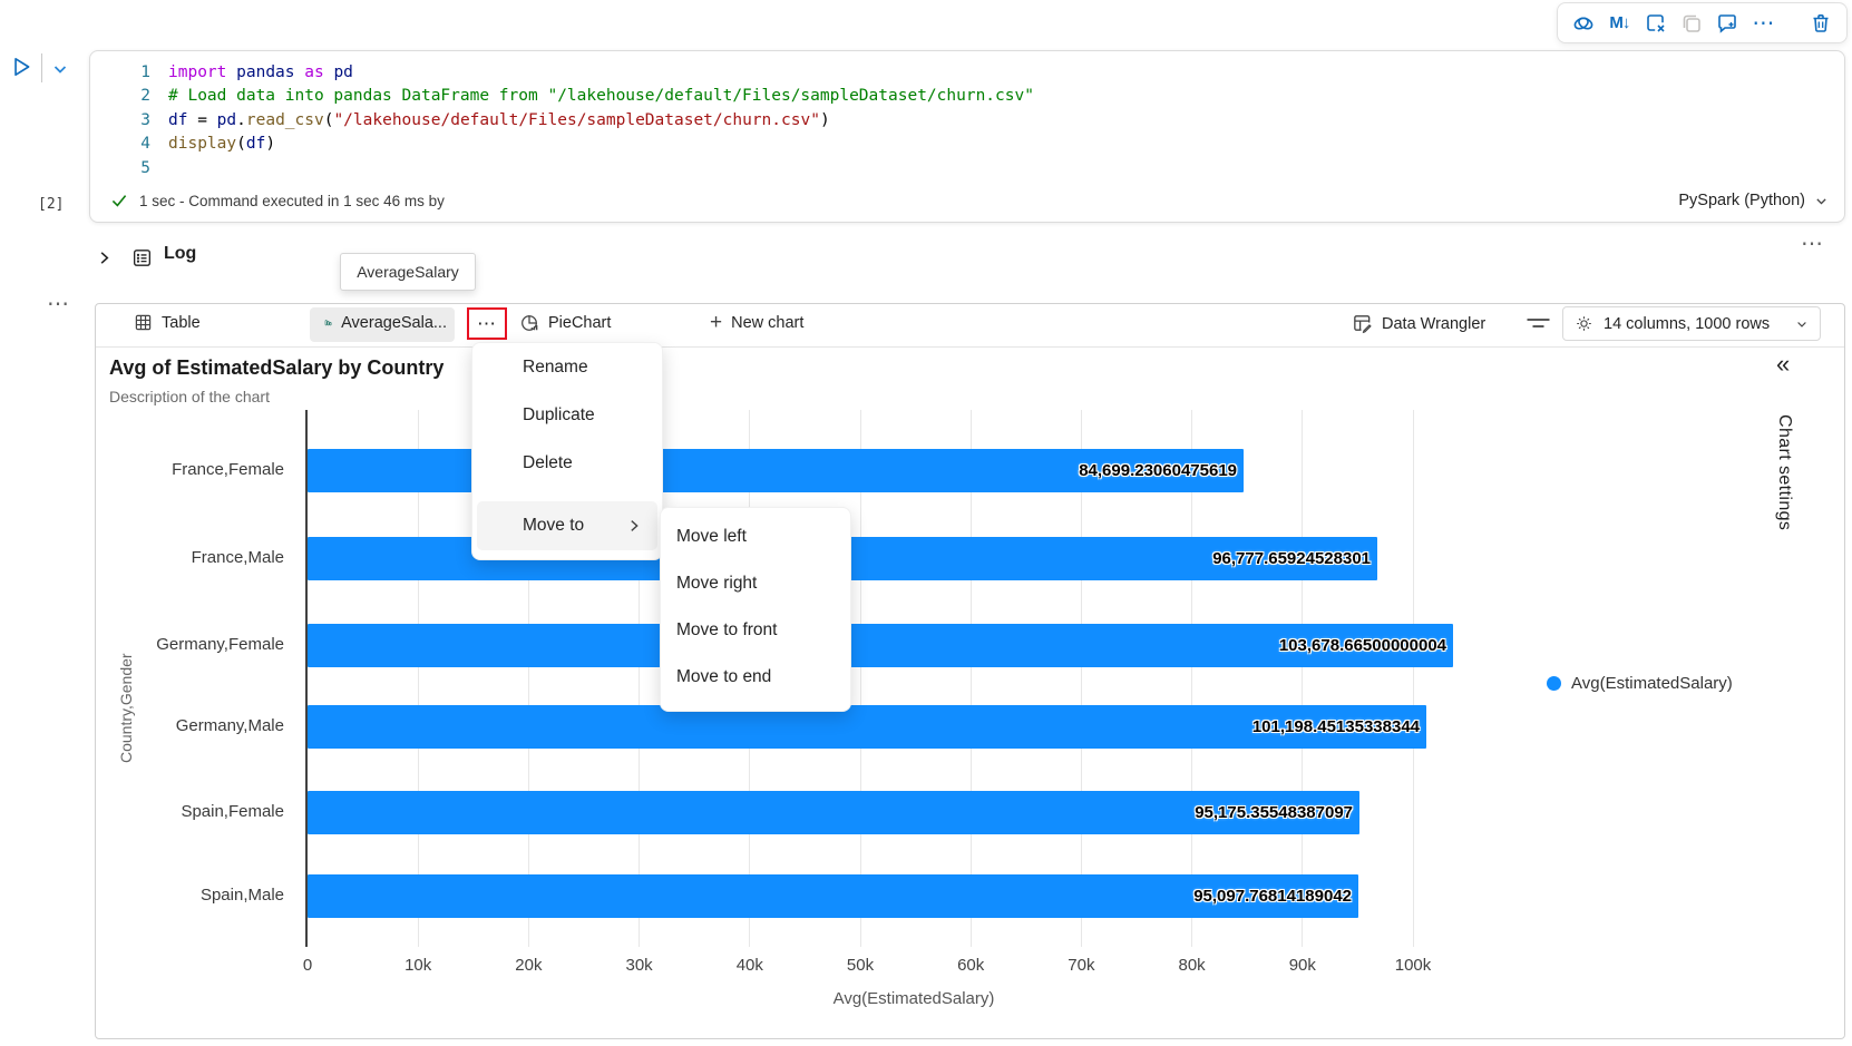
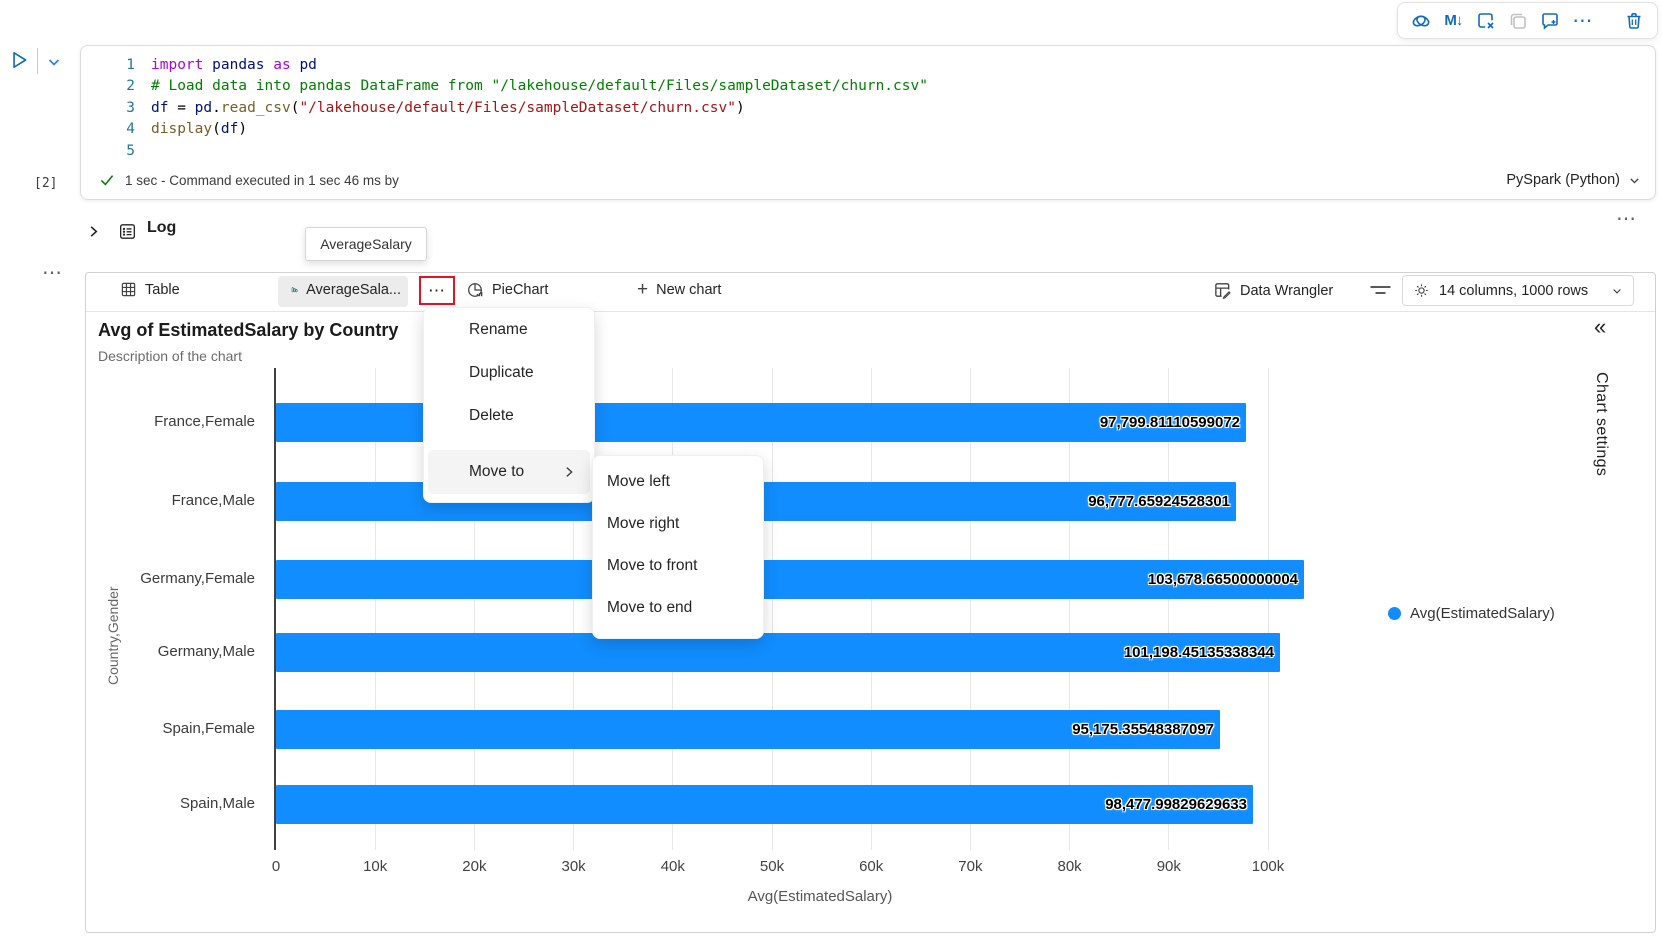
France,Female: 84,699.23060475619 -> 97,799.81110599072
Spain,Male: 95,097.76814189042 -> 98,477.99829629633
